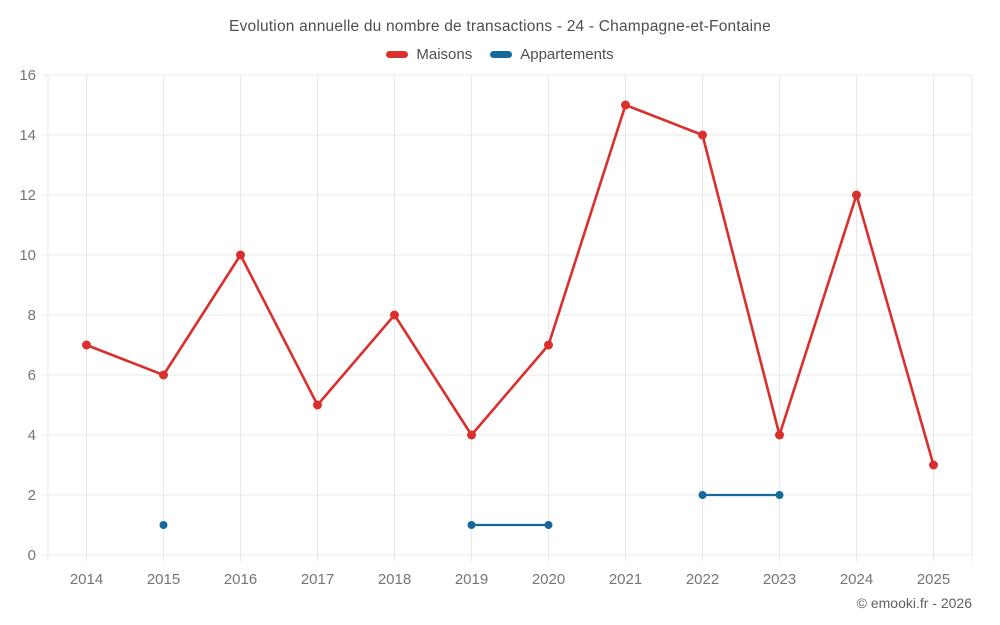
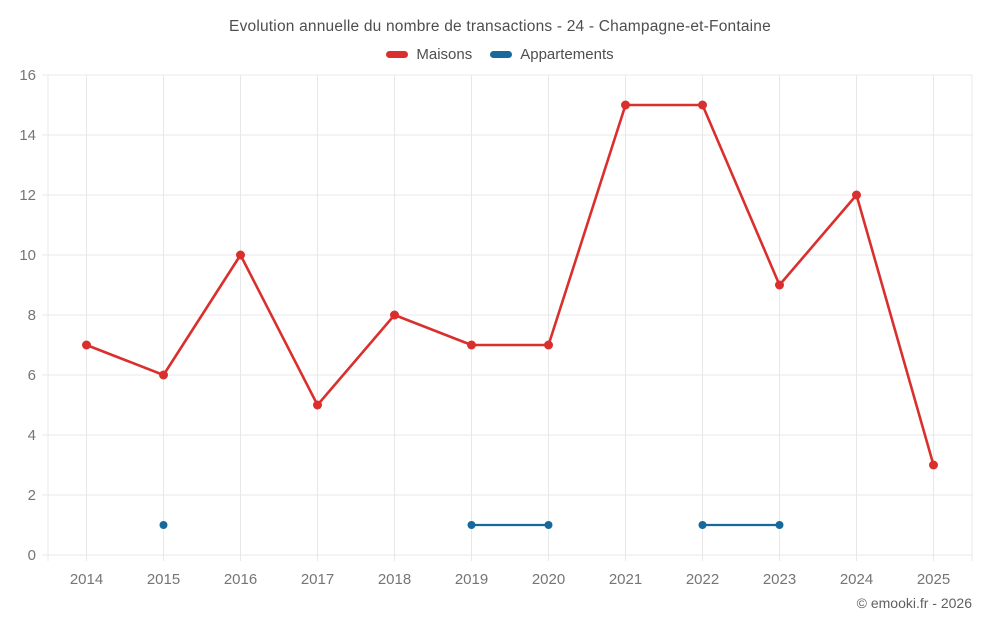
Maisons/2019: 4 -> 7
Maisons/2022: 14 -> 15
Appartements/2022: 2 -> 1
Maisons/2023: 4 -> 9
Appartements/2023: 2 -> 1
